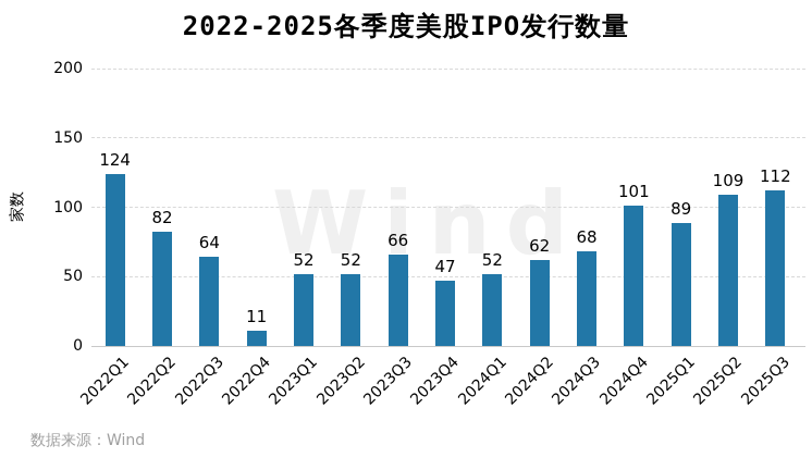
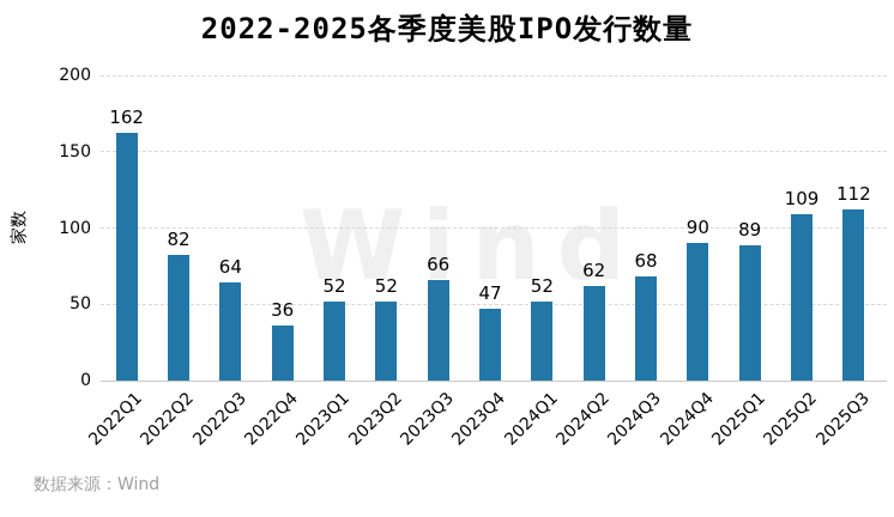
2022Q1: 124 -> 162
2022Q4: 11 -> 36
2024Q4: 101 -> 90
